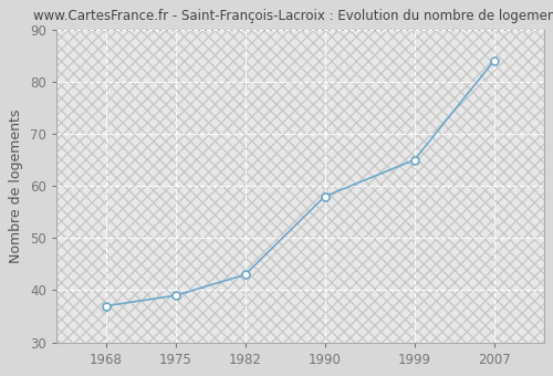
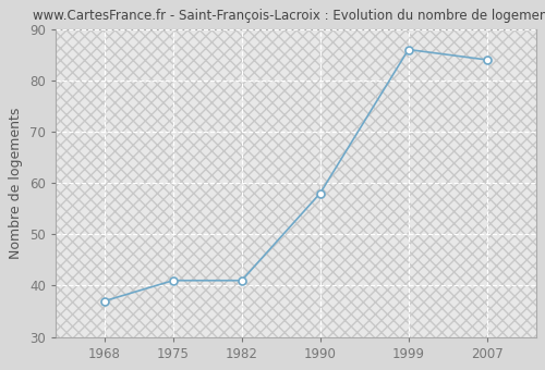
1975: 39 -> 41
1982: 43 -> 41
1999: 65 -> 86
